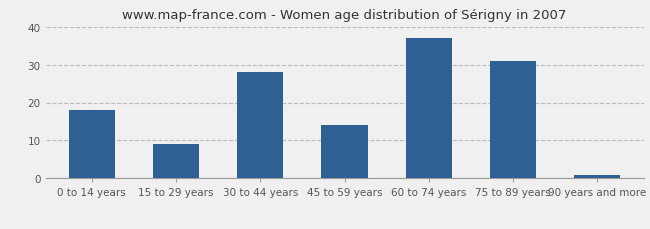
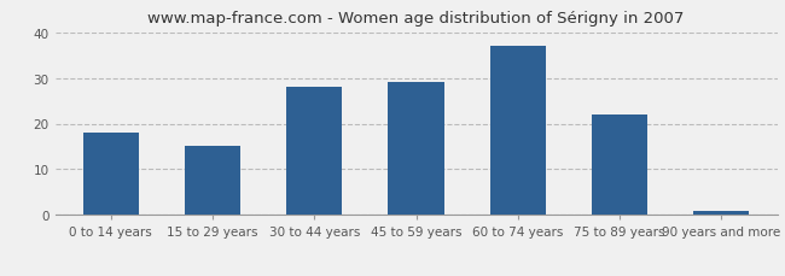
15 to 29 years: 9 -> 15
45 to 59 years: 14 -> 29
75 to 89 years: 31 -> 22
